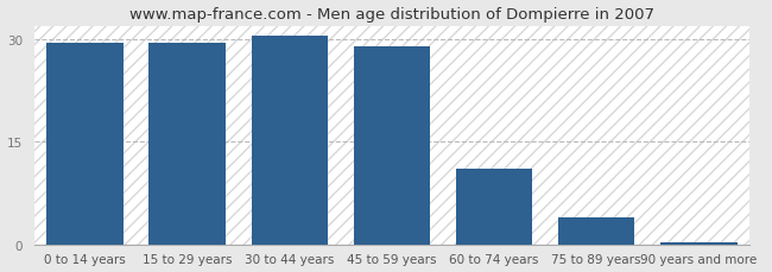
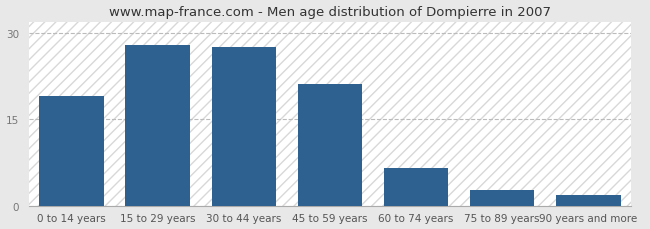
0 to 14 years: 29.5 -> 19.0
15 to 29 years: 29.5 -> 28.0
30 to 44 years: 30.5 -> 27.6
45 to 59 years: 29.0 -> 21.2
60 to 74 years: 11.0 -> 6.6
75 to 89 years: 4.0 -> 2.8
90 years and more: 0.3 -> 1.8
